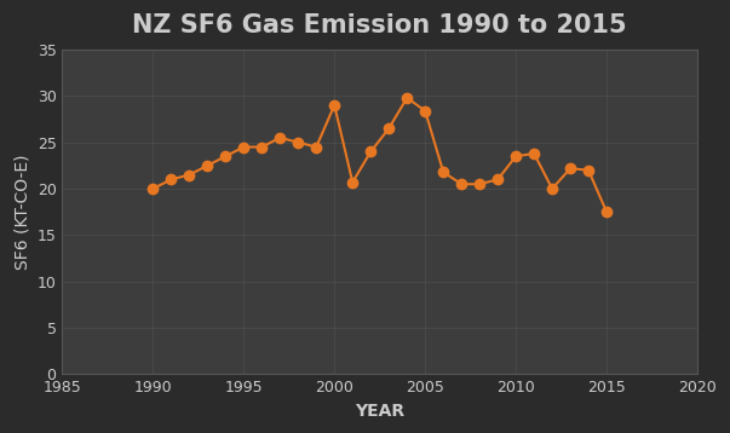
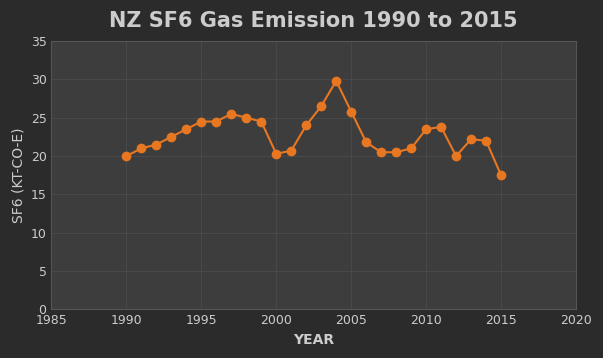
2000: 29.0 -> 20.3
2005: 28.4 -> 25.8
